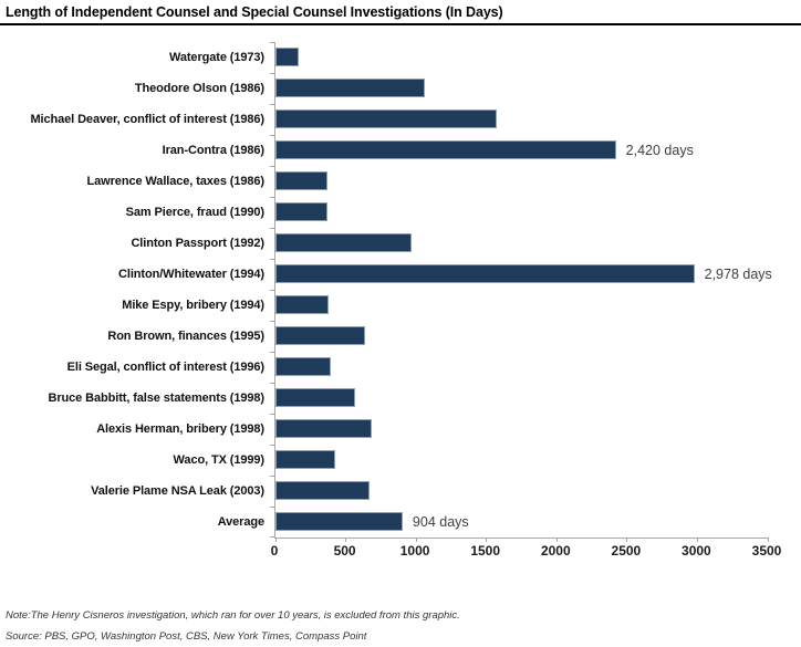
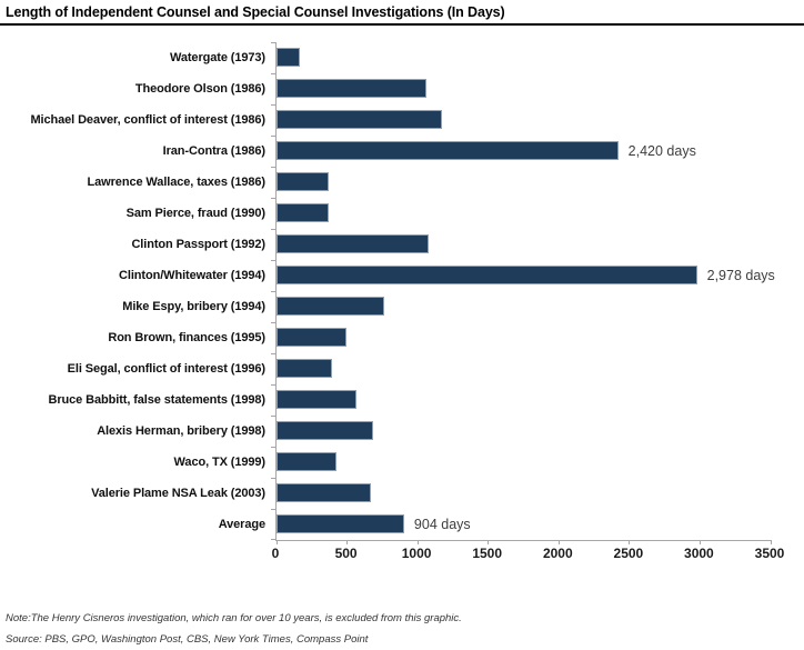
Michael Deaver, conflict of interest (1986): 1570 -> 1170
Clinton Passport (1992): 970 -> 1080
Mike Espy, bribery (1994): 380 -> 760
Ron Brown, finances (1995): 640 -> 500
